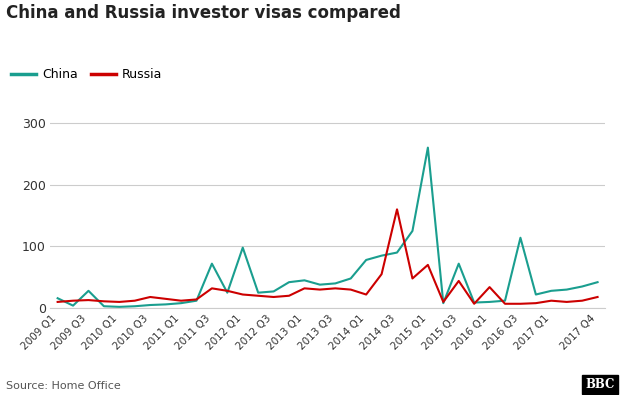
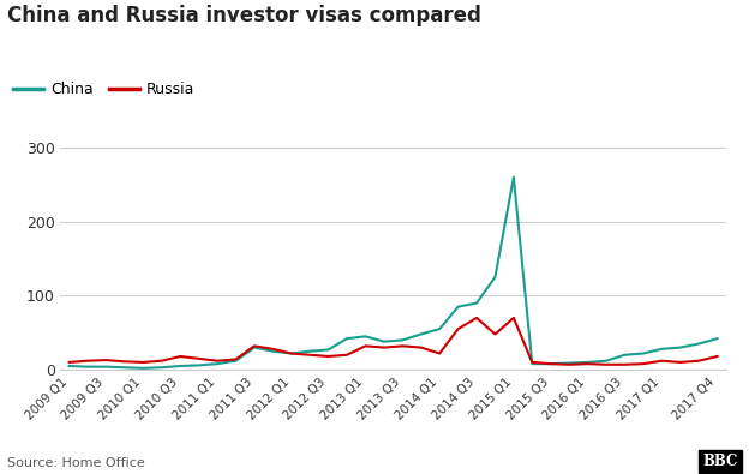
China/2009 Q1: 16 -> 5
China/2009 Q3: 28 -> 4
China/2011 Q3: 72 -> 30
China/2012 Q1: 98 -> 22
China/2014 Q1: 78 -> 55
Russia/2014 Q3: 160 -> 70
China/2015 Q3: 72 -> 8
Russia/2015 Q3: 44 -> 8
Russia/2016 Q1: 34 -> 8
China/2016 Q3: 114 -> 20
